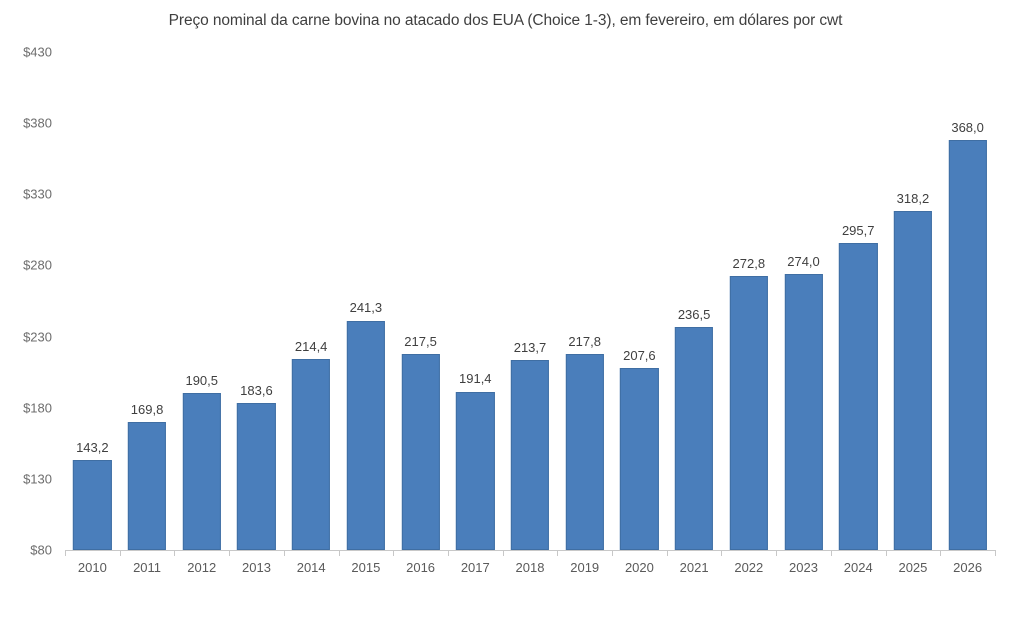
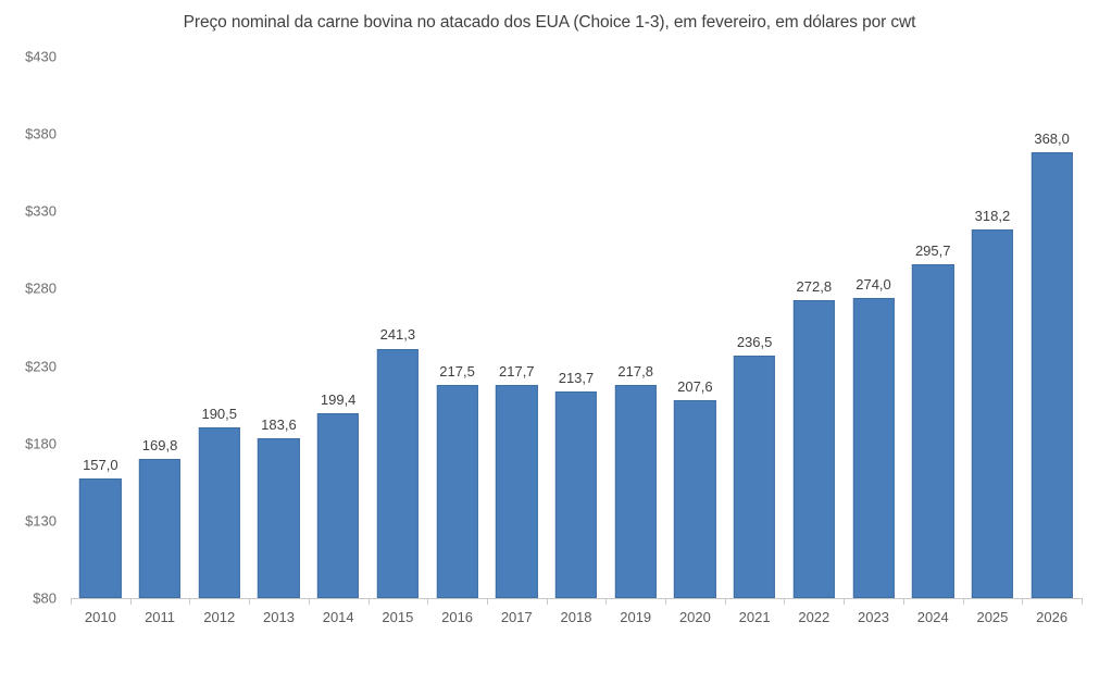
2010: 143,2 -> 157,0
2014: 214,4 -> 199,4
2017: 191,4 -> 217,7
